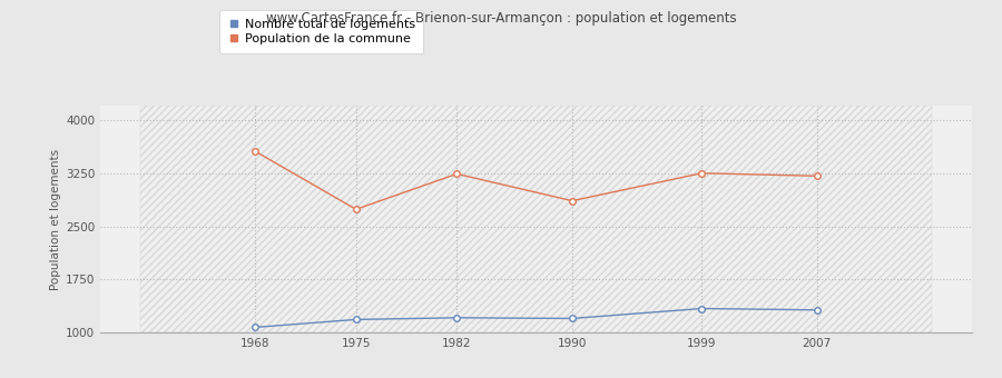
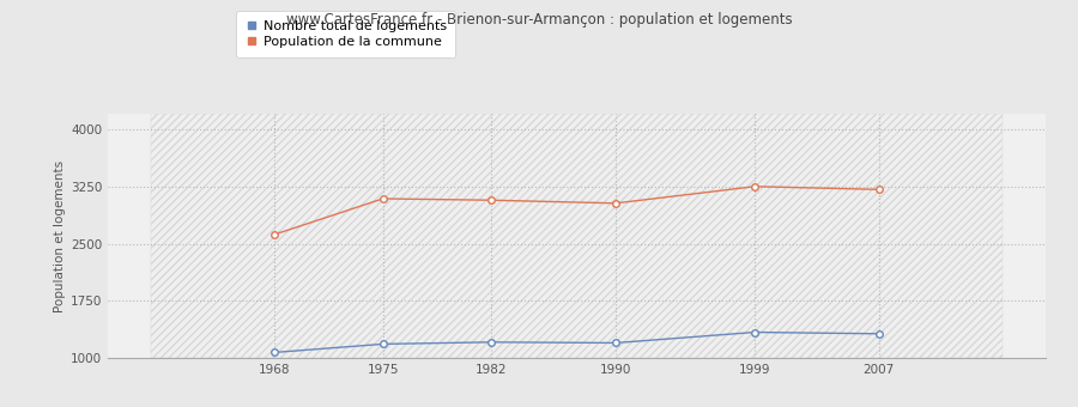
Population de la commune/1968: 3560 -> 2620
Population de la commune/1975: 2740 -> 3090
Population de la commune/1982: 3240 -> 3070
Population de la commune/1990: 2860 -> 3030
